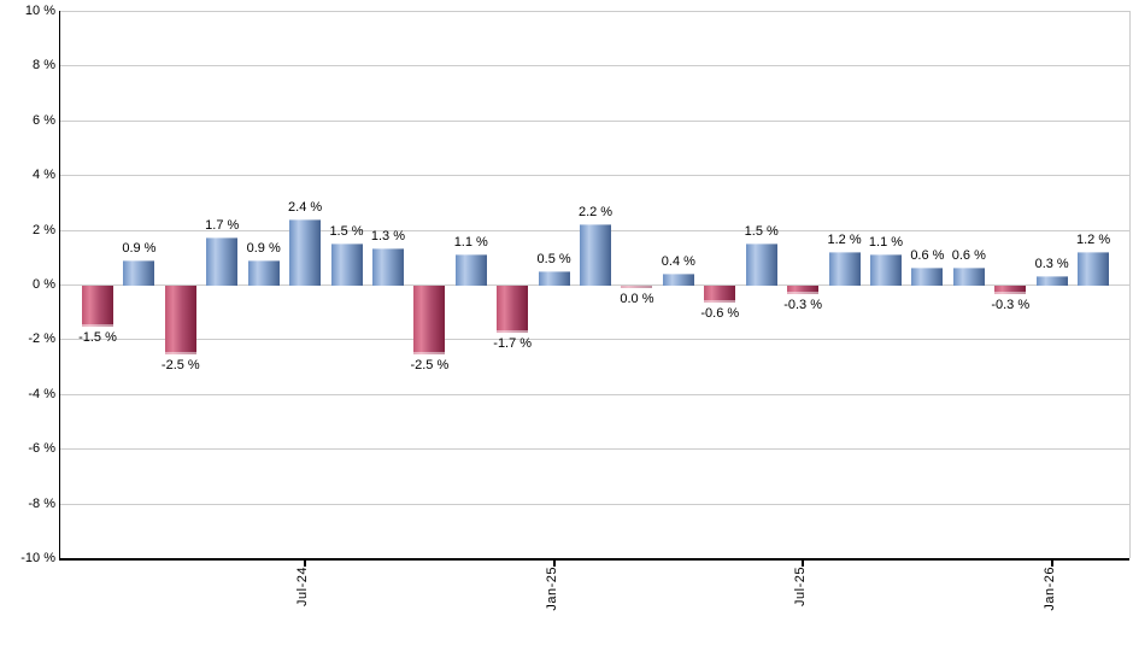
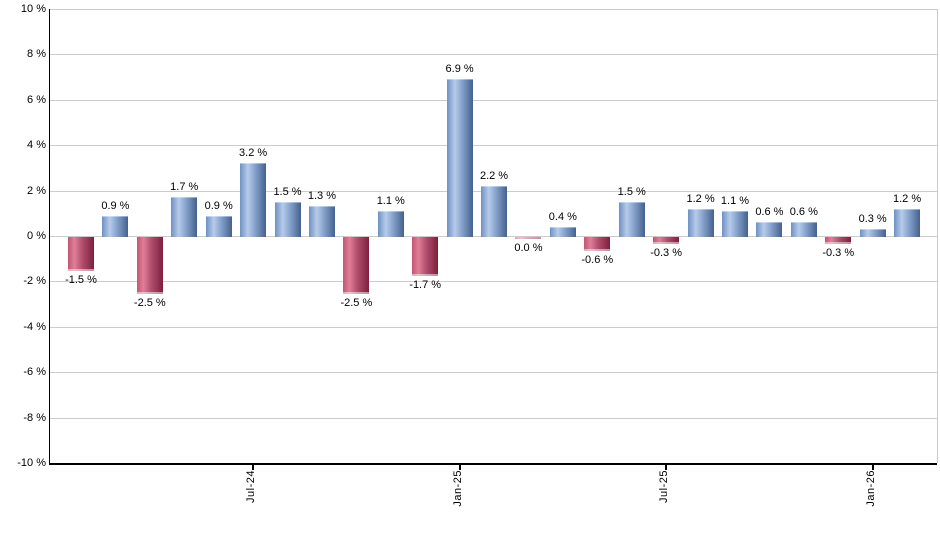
Jul-24: 2.4 -> 3.2
Jan-25: 0.5 -> 6.9
